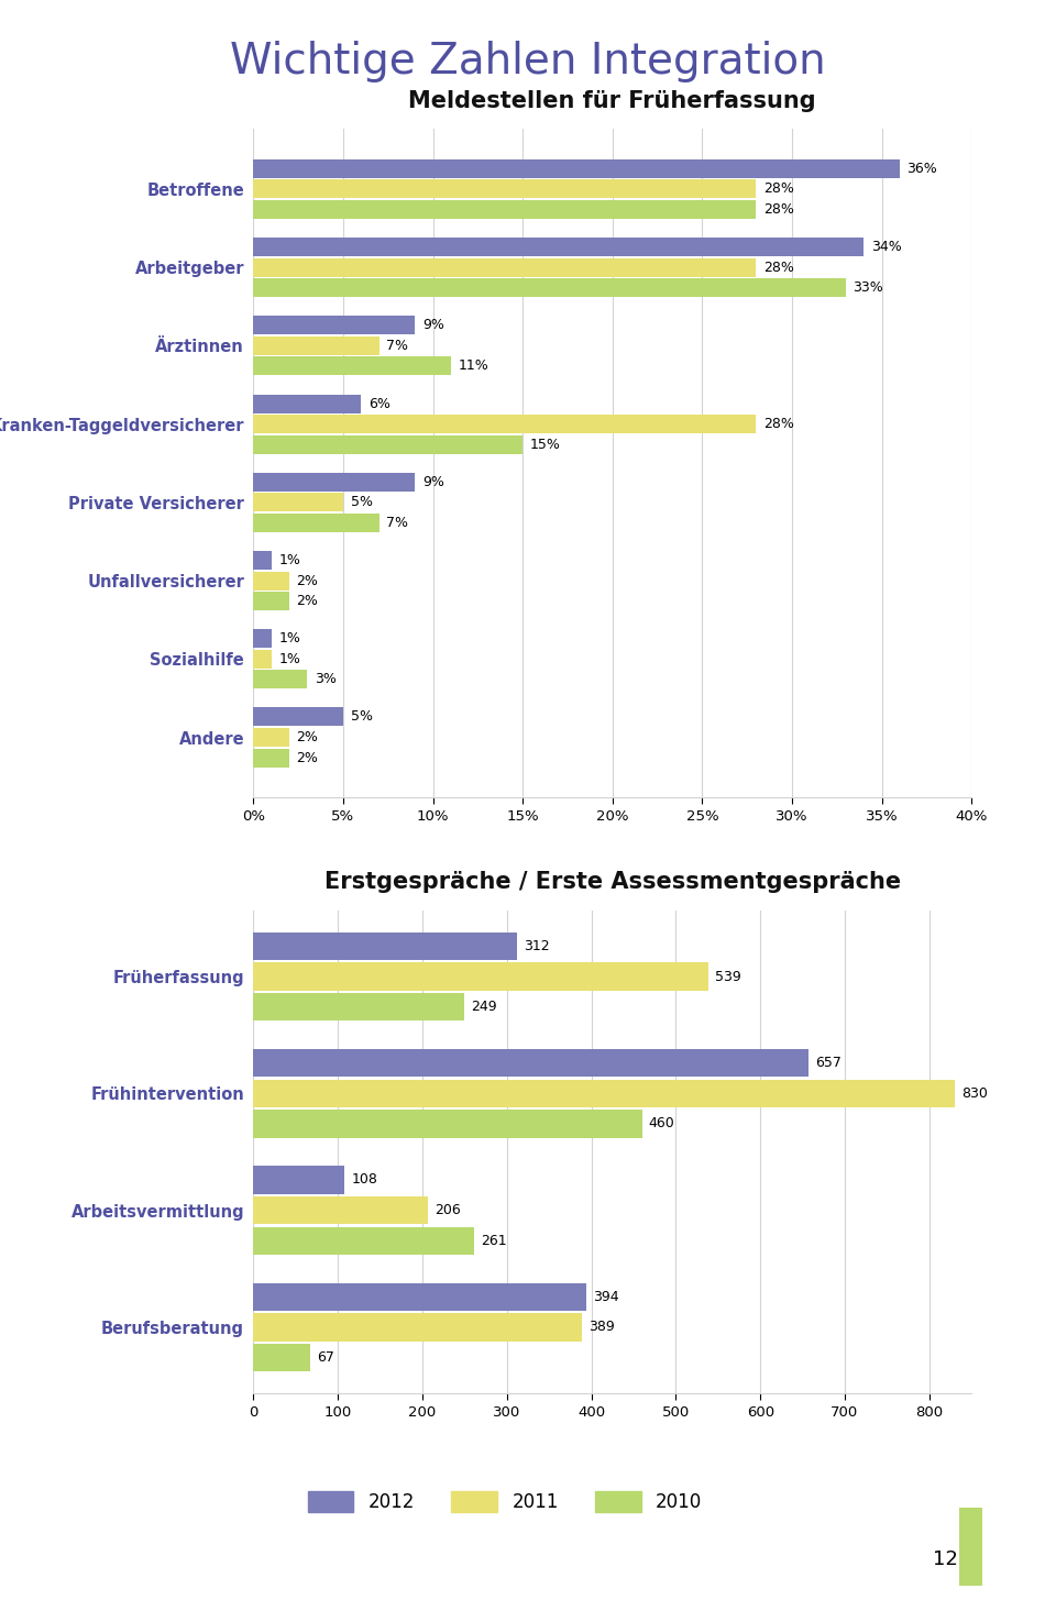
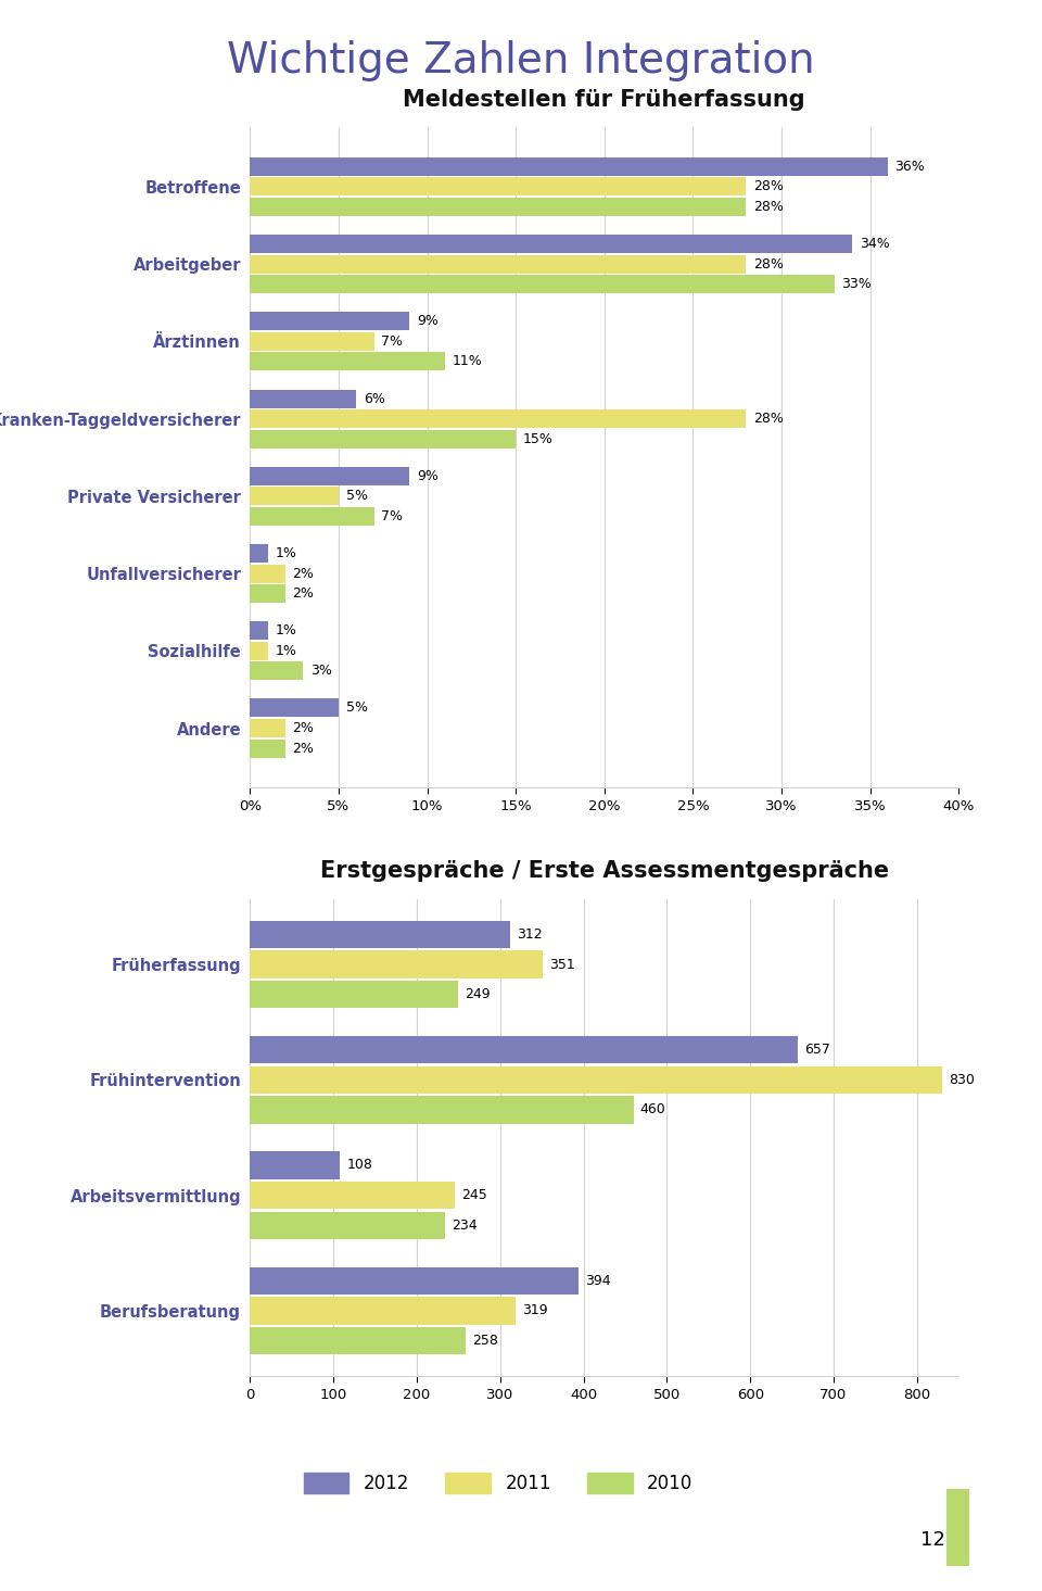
Erstgespräche / Erste Assessmentgespräche/2011/Früherfassung: 539 -> 351
Erstgespräche / Erste Assessmentgespräche/2011/Arbeitsvermittlung: 206 -> 245
Erstgespräche / Erste Assessmentgespräche/2010/Arbeitsvermittlung: 261 -> 234
Erstgespräche / Erste Assessmentgespräche/2011/Berufsberatung: 389 -> 319
Erstgespräche / Erste Assessmentgespräche/2010/Berufsberatung: 67 -> 258
